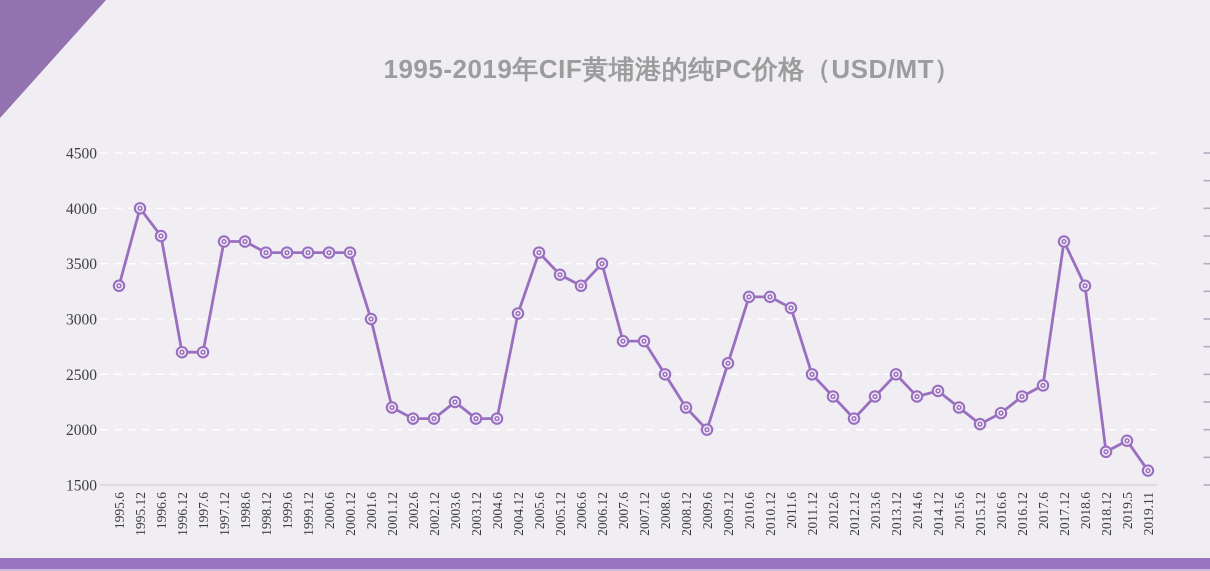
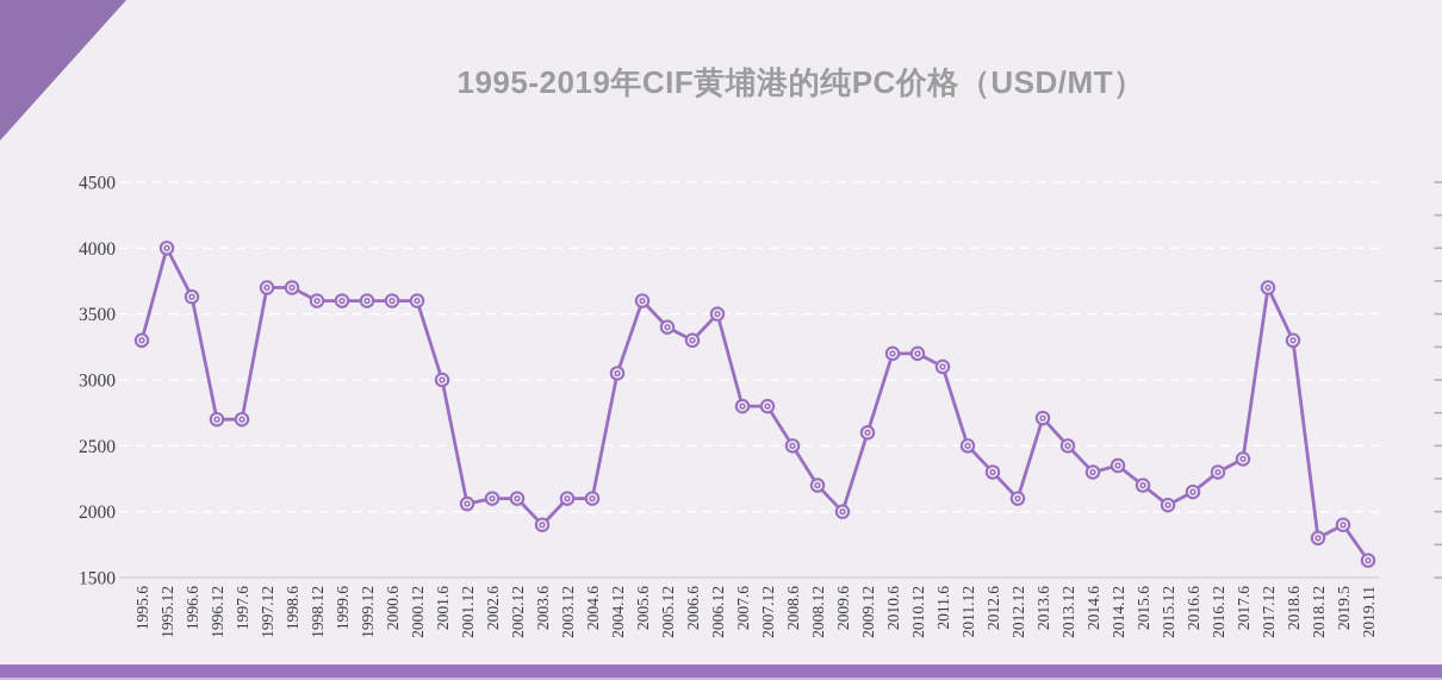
1996.6: 3750 -> 3630
2001.12: 2200 -> 2060
2003.6: 2250 -> 1900
2013.6: 2300 -> 2710
